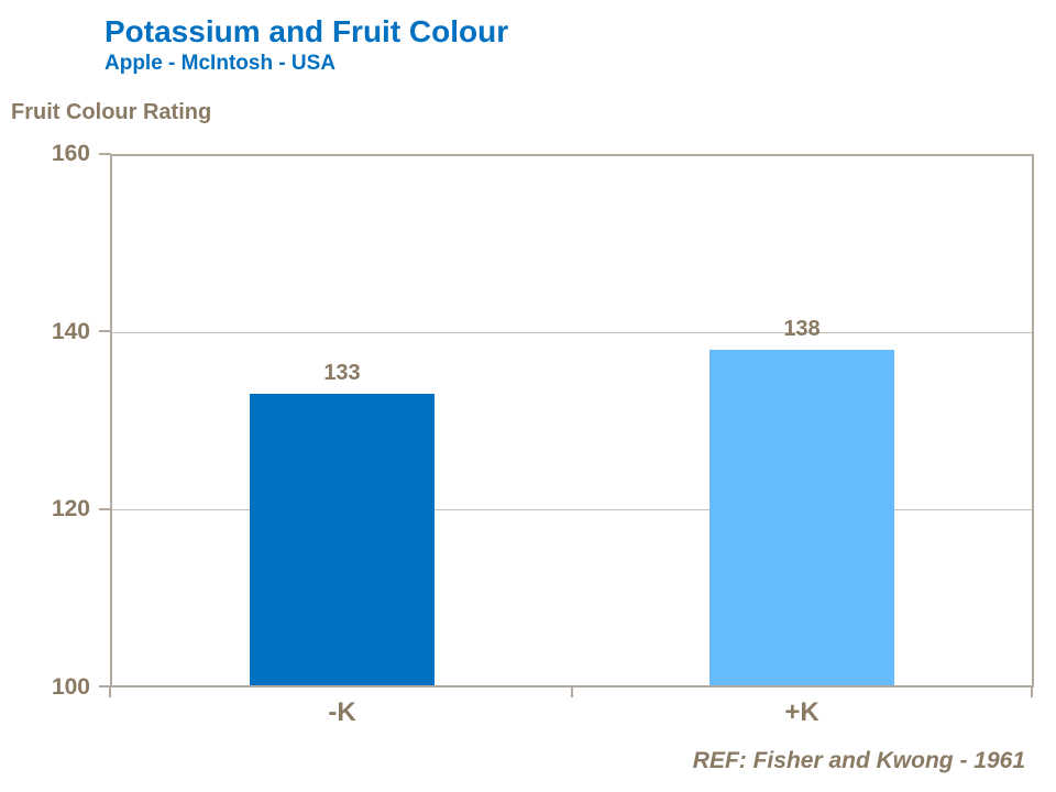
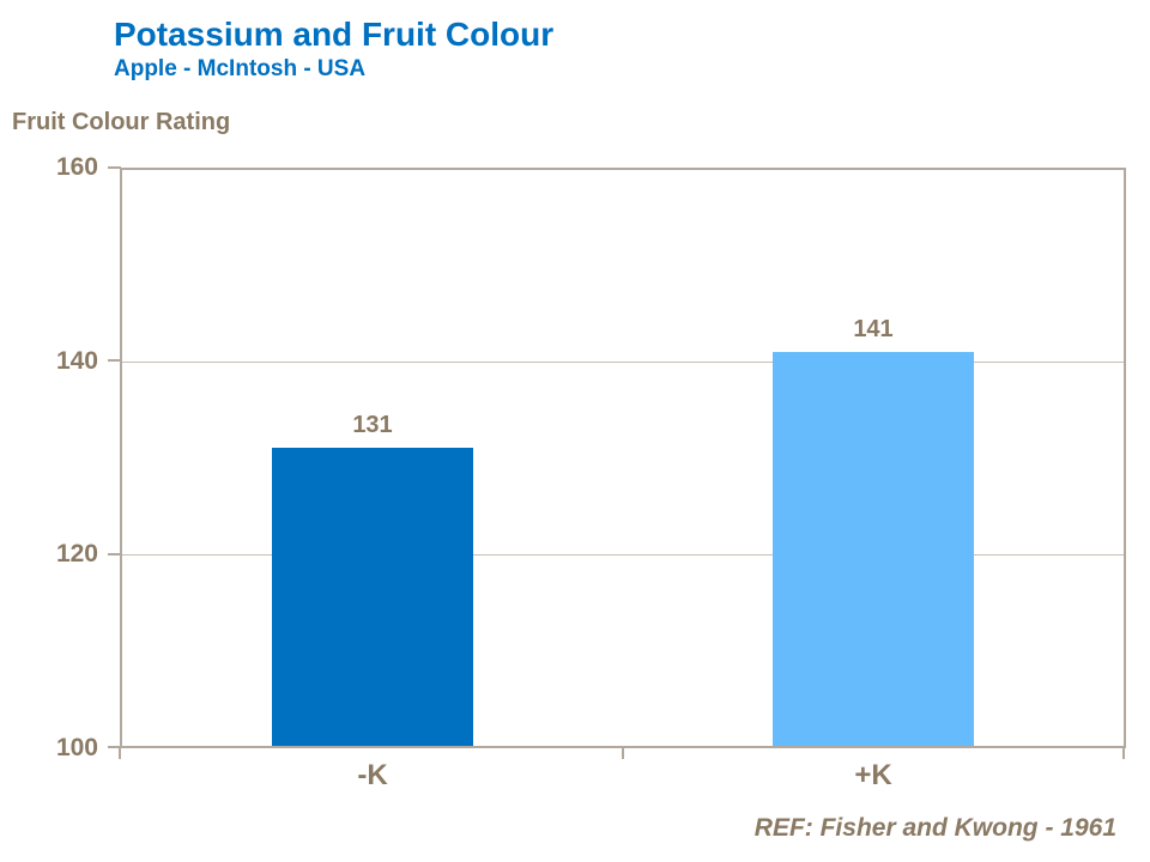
-K: 133 -> 131
+K: 138 -> 141
